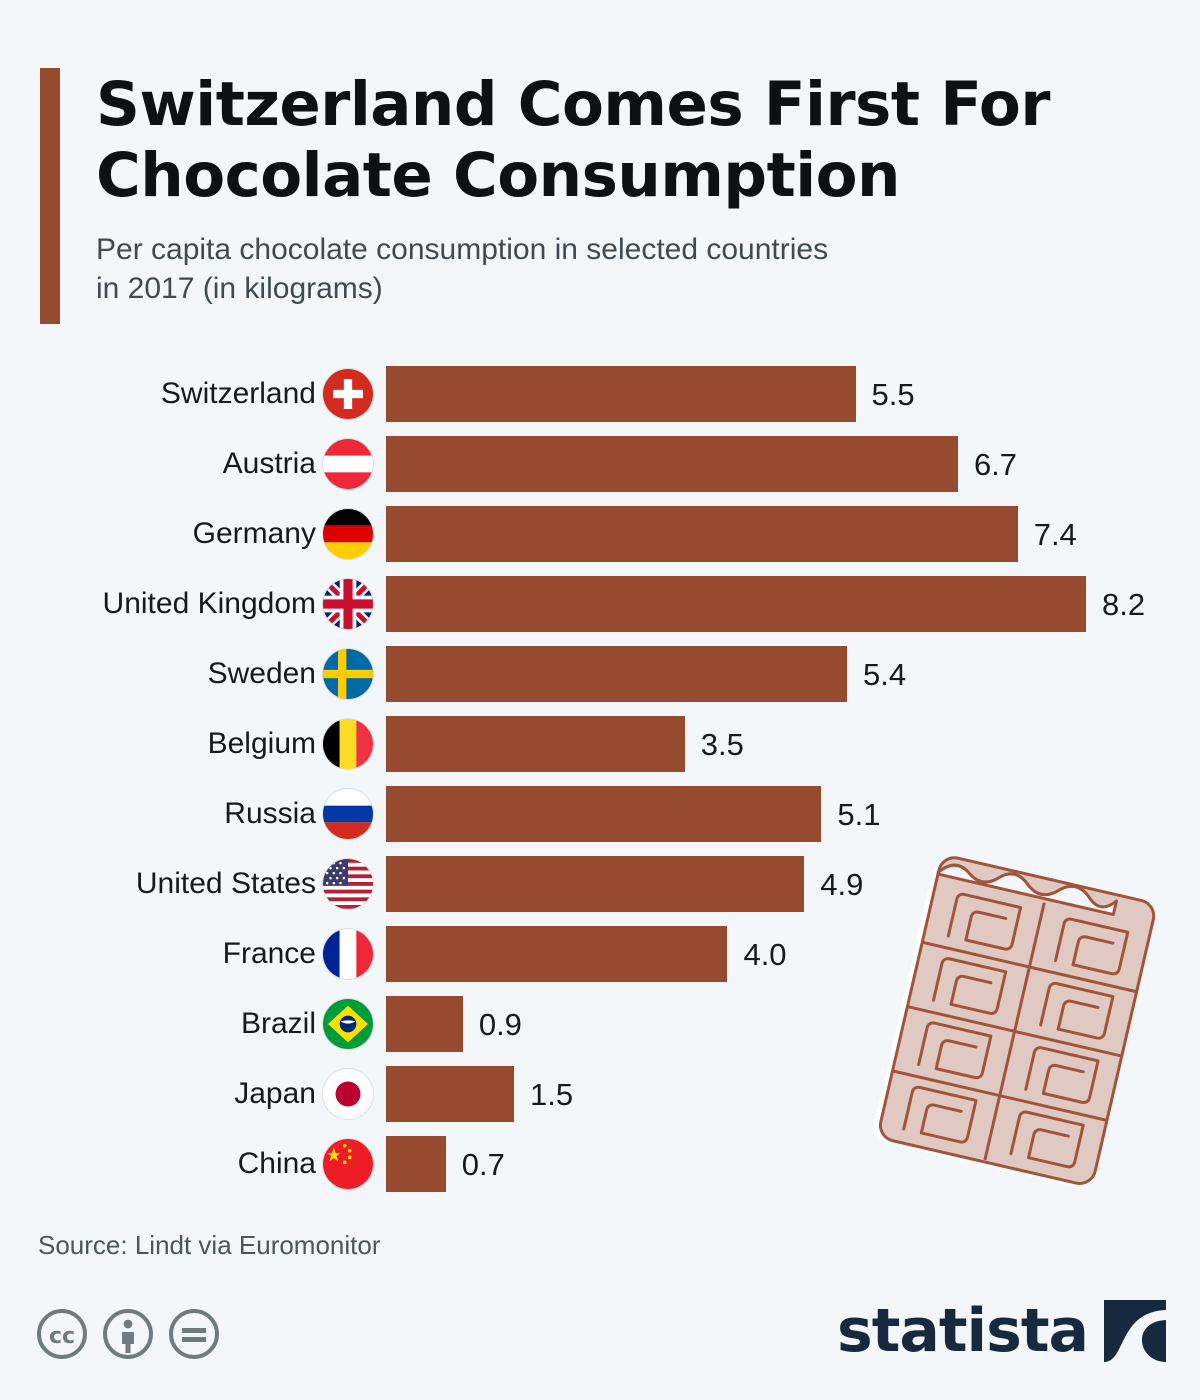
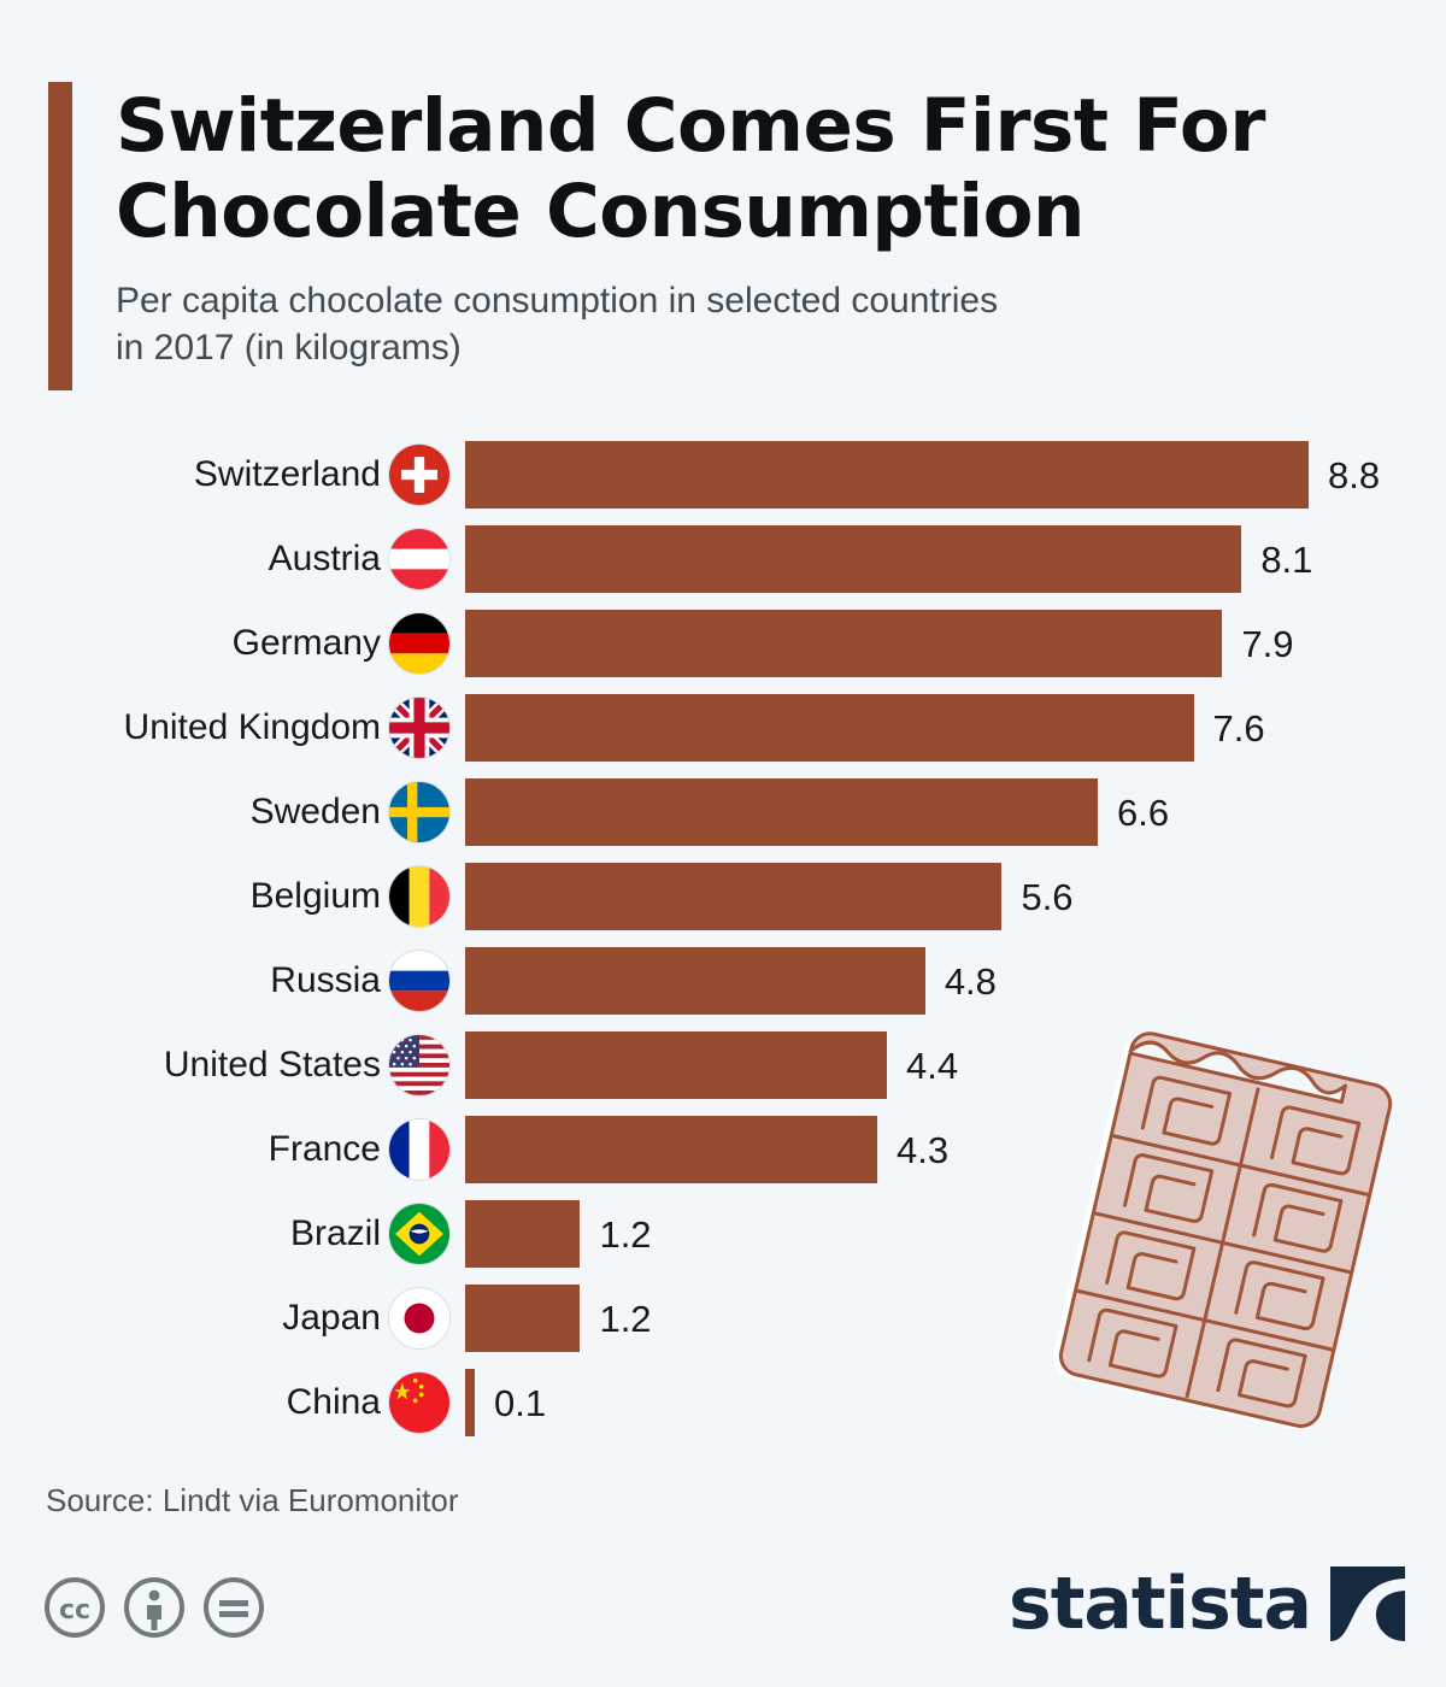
Switzerland: 5.5 -> 8.8
Austria: 6.7 -> 8.1
Germany: 7.4 -> 7.9
United Kingdom: 8.2 -> 7.6
Sweden: 5.4 -> 6.6
Belgium: 3.5 -> 5.6
Russia: 5.1 -> 4.8
United States: 4.9 -> 4.4
France: 4.0 -> 4.3
Brazil: 0.9 -> 1.2
Japan: 1.5 -> 1.2
China: 0.7 -> 0.1
